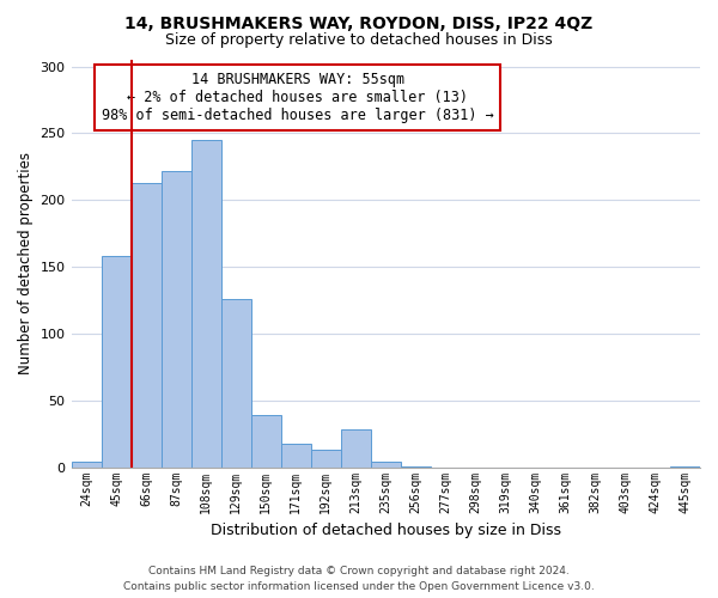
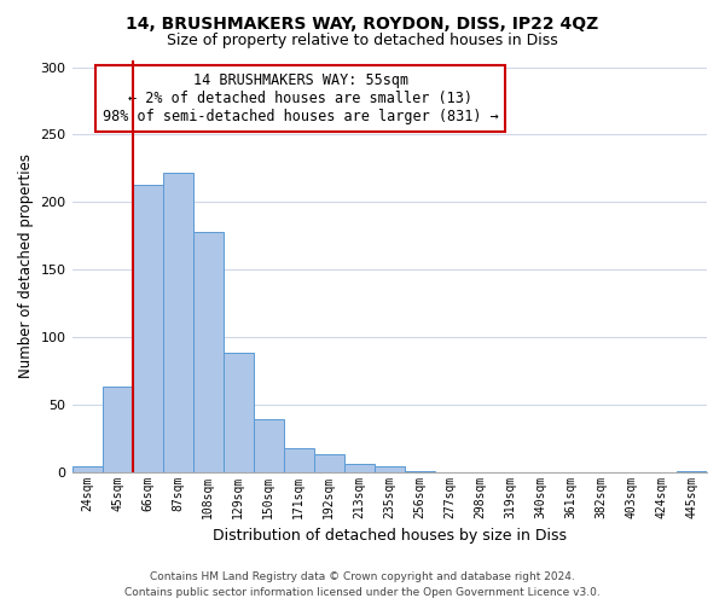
45sqm: 158 -> 63
108sqm: 245 -> 178
129sqm: 126 -> 88
213sqm: 28 -> 6
